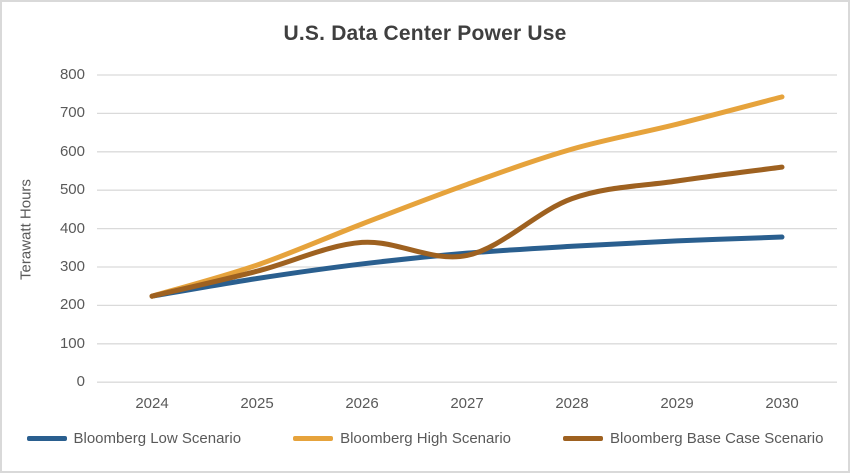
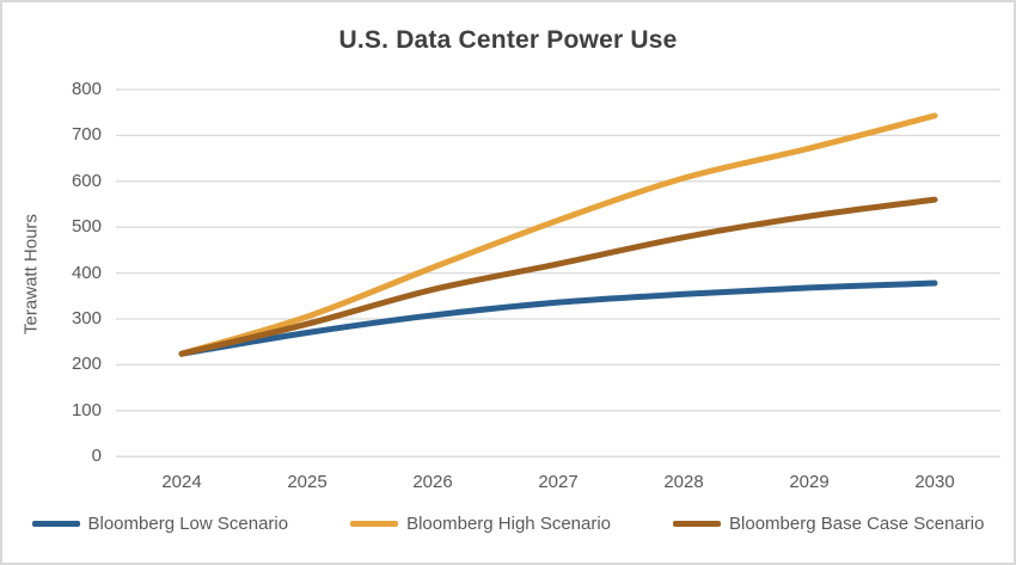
Bloomberg Base Case Scenario/2027: 330 -> 420
